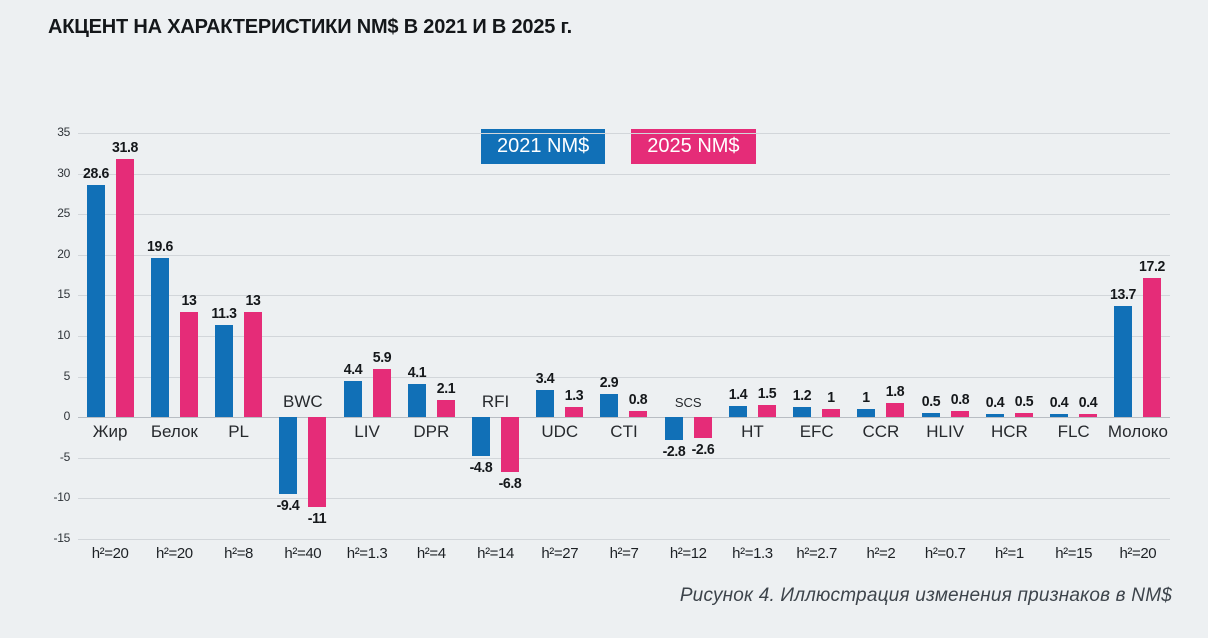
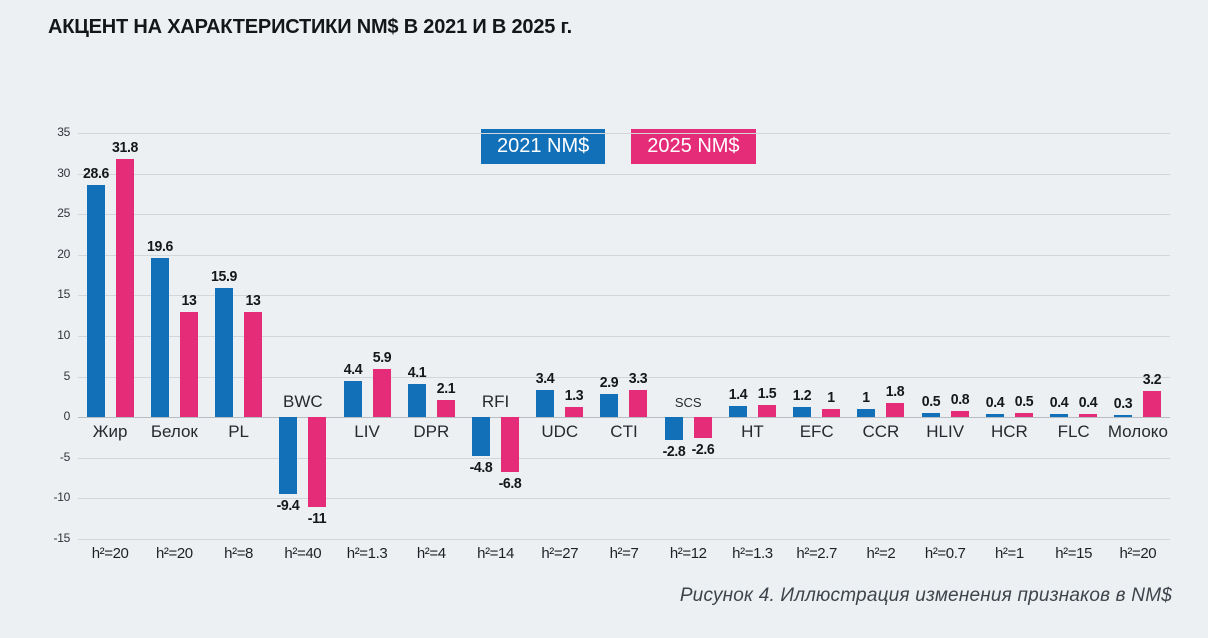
2021 NM$/PL: 11.3 -> 15.9
2025 NM$/CTI: 0.8 -> 3.3
2021 NM$/Молоко: 13.7 -> 0.3
2025 NM$/Молоко: 17.2 -> 3.2
